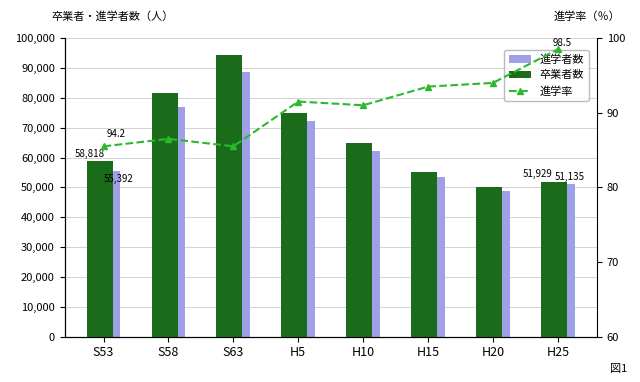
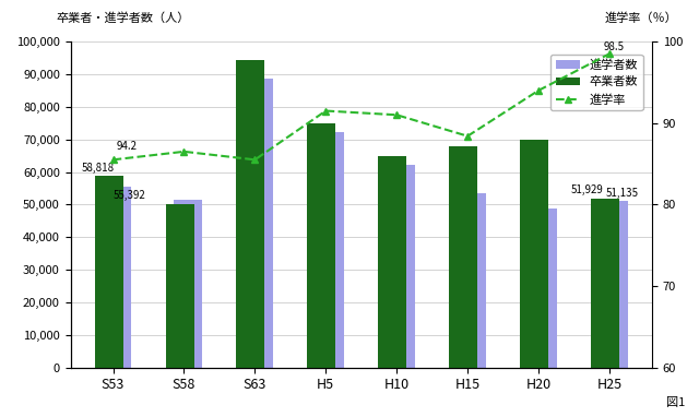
卒業者数/S58: 81,500 -> 50,000
進学者数/S58: 77,000 -> 51,500
卒業者数/H15: 55,100 -> 68,000
進学率/H15: 93.5 -> 88.4
卒業者数/H20: 50,100 -> 70,000
